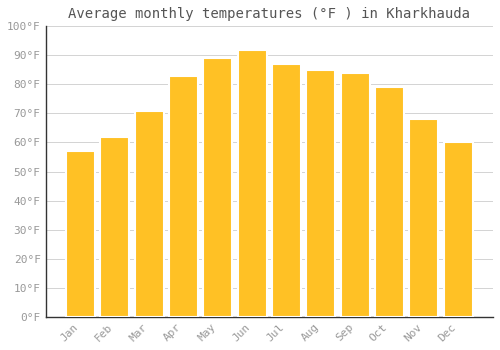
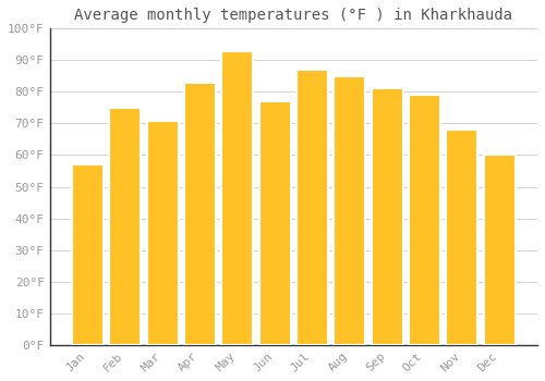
Feb: 62°F -> 75°F
May: 89°F -> 93°F
Jun: 92°F -> 77°F
Sep: 84°F -> 81°F
